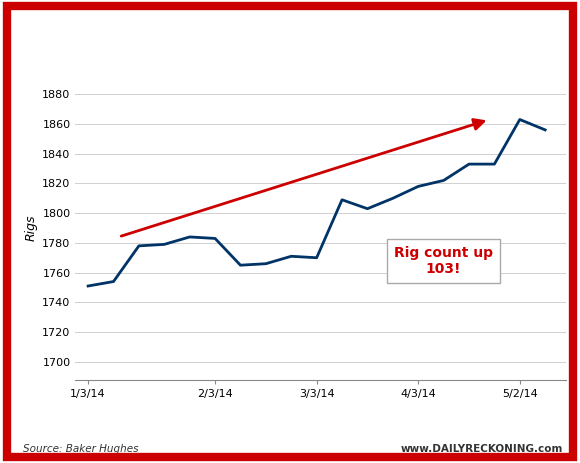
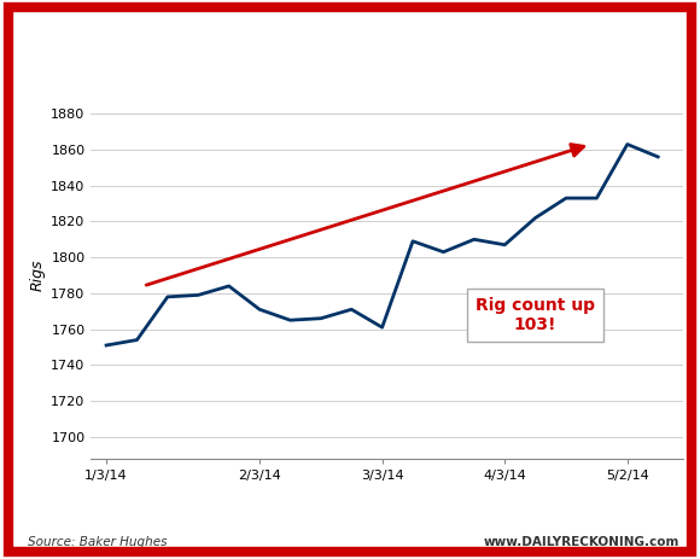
2/3/14: 1783 -> 1771
3/3/14: 1770 -> 1761
4/3/14: 1818 -> 1807
